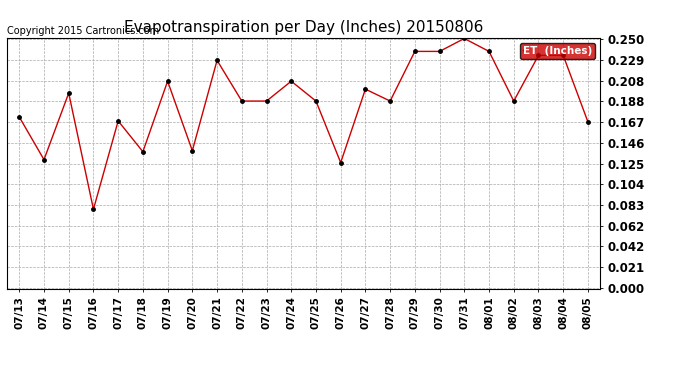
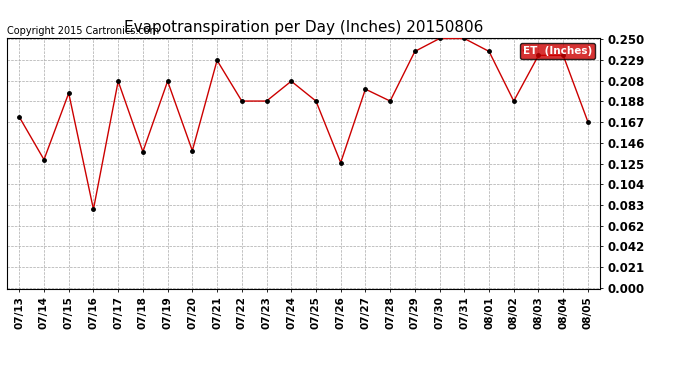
07/17: 0.168 -> 0.208
07/30: 0.238 -> 0.251
